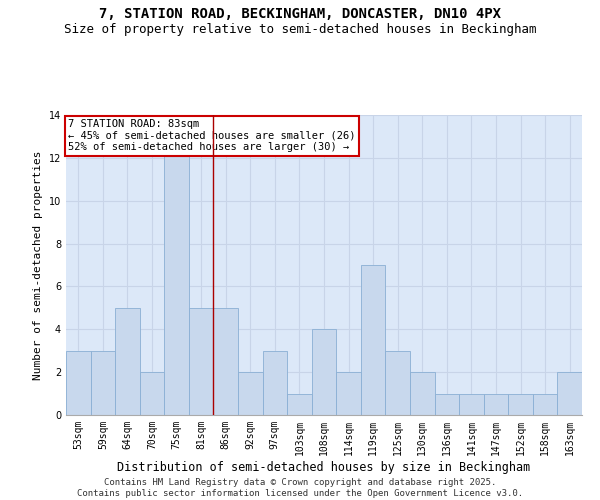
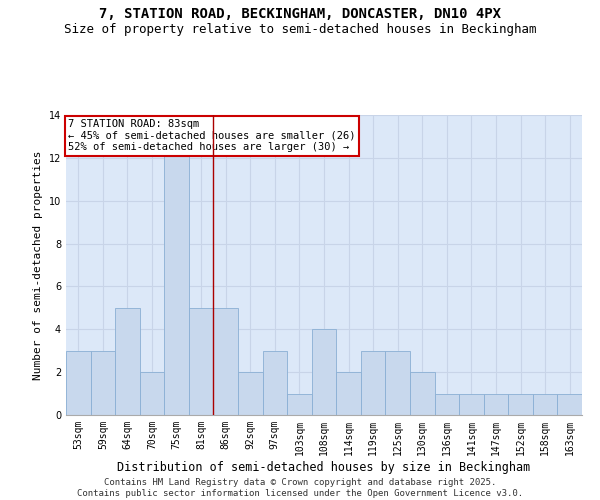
119sqm: 7 -> 3
163sqm: 2 -> 1
